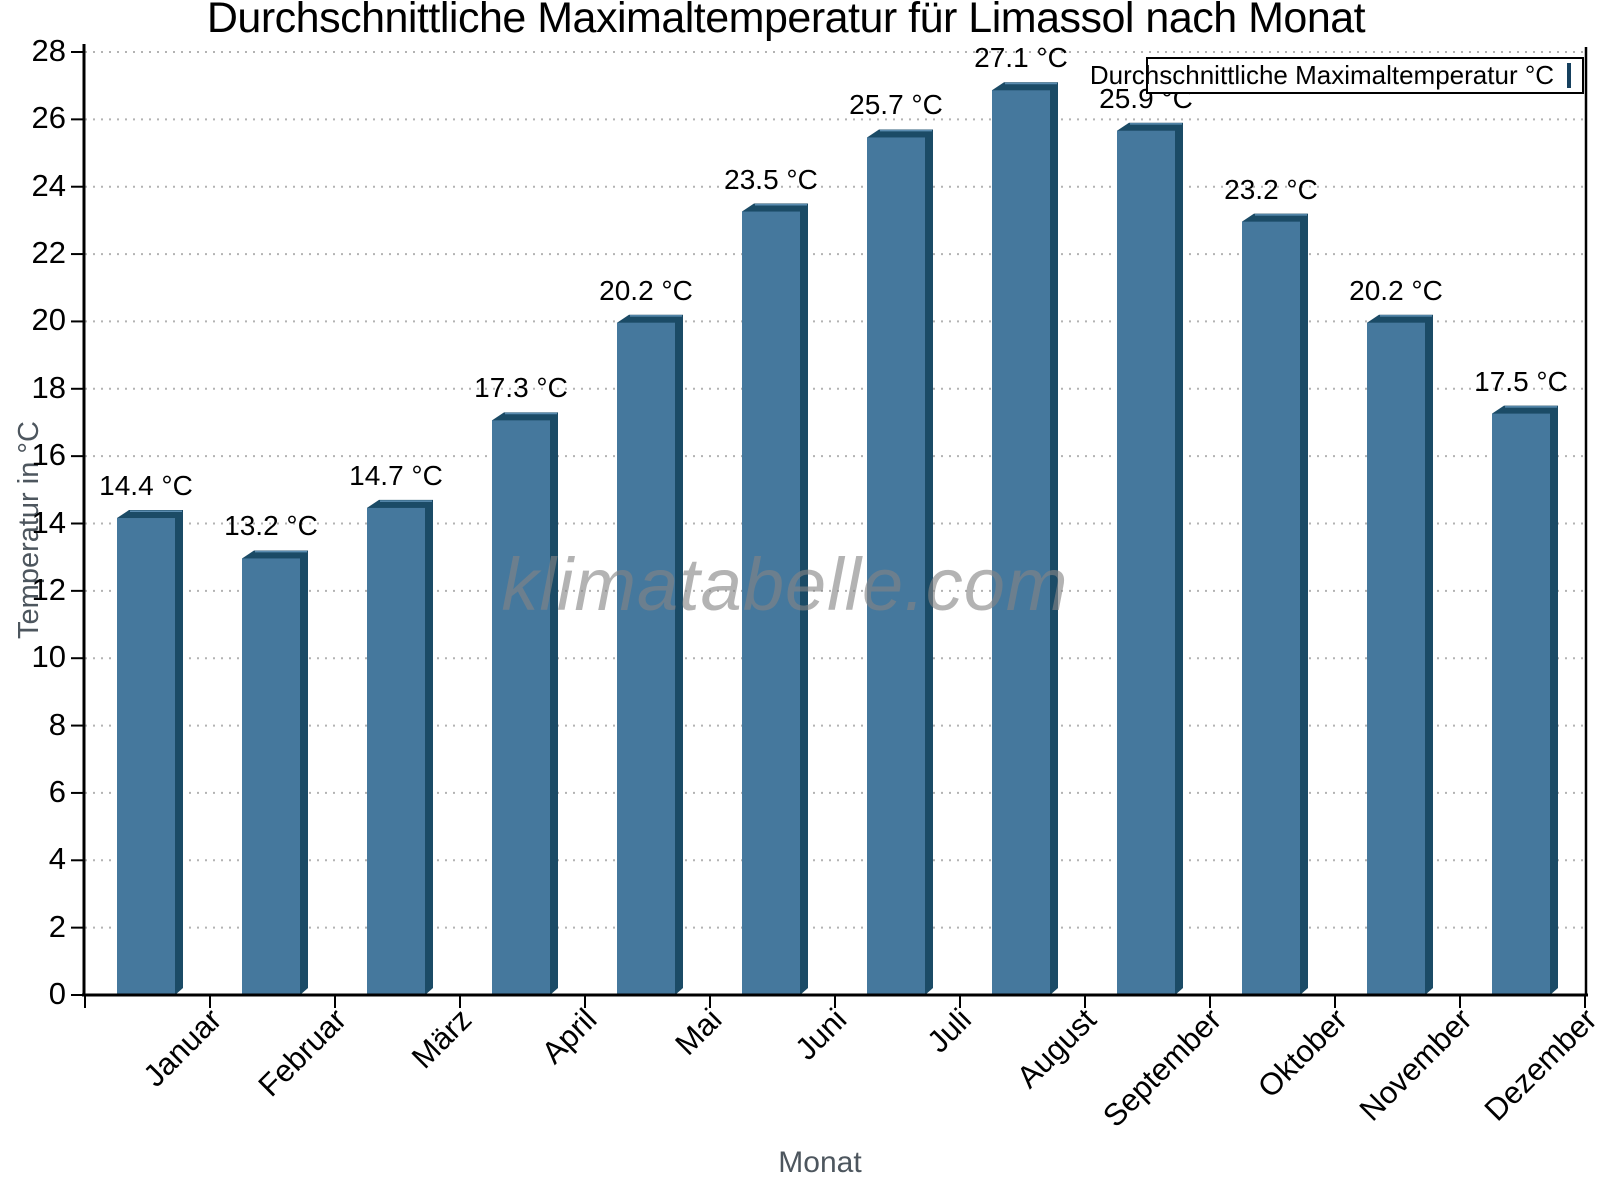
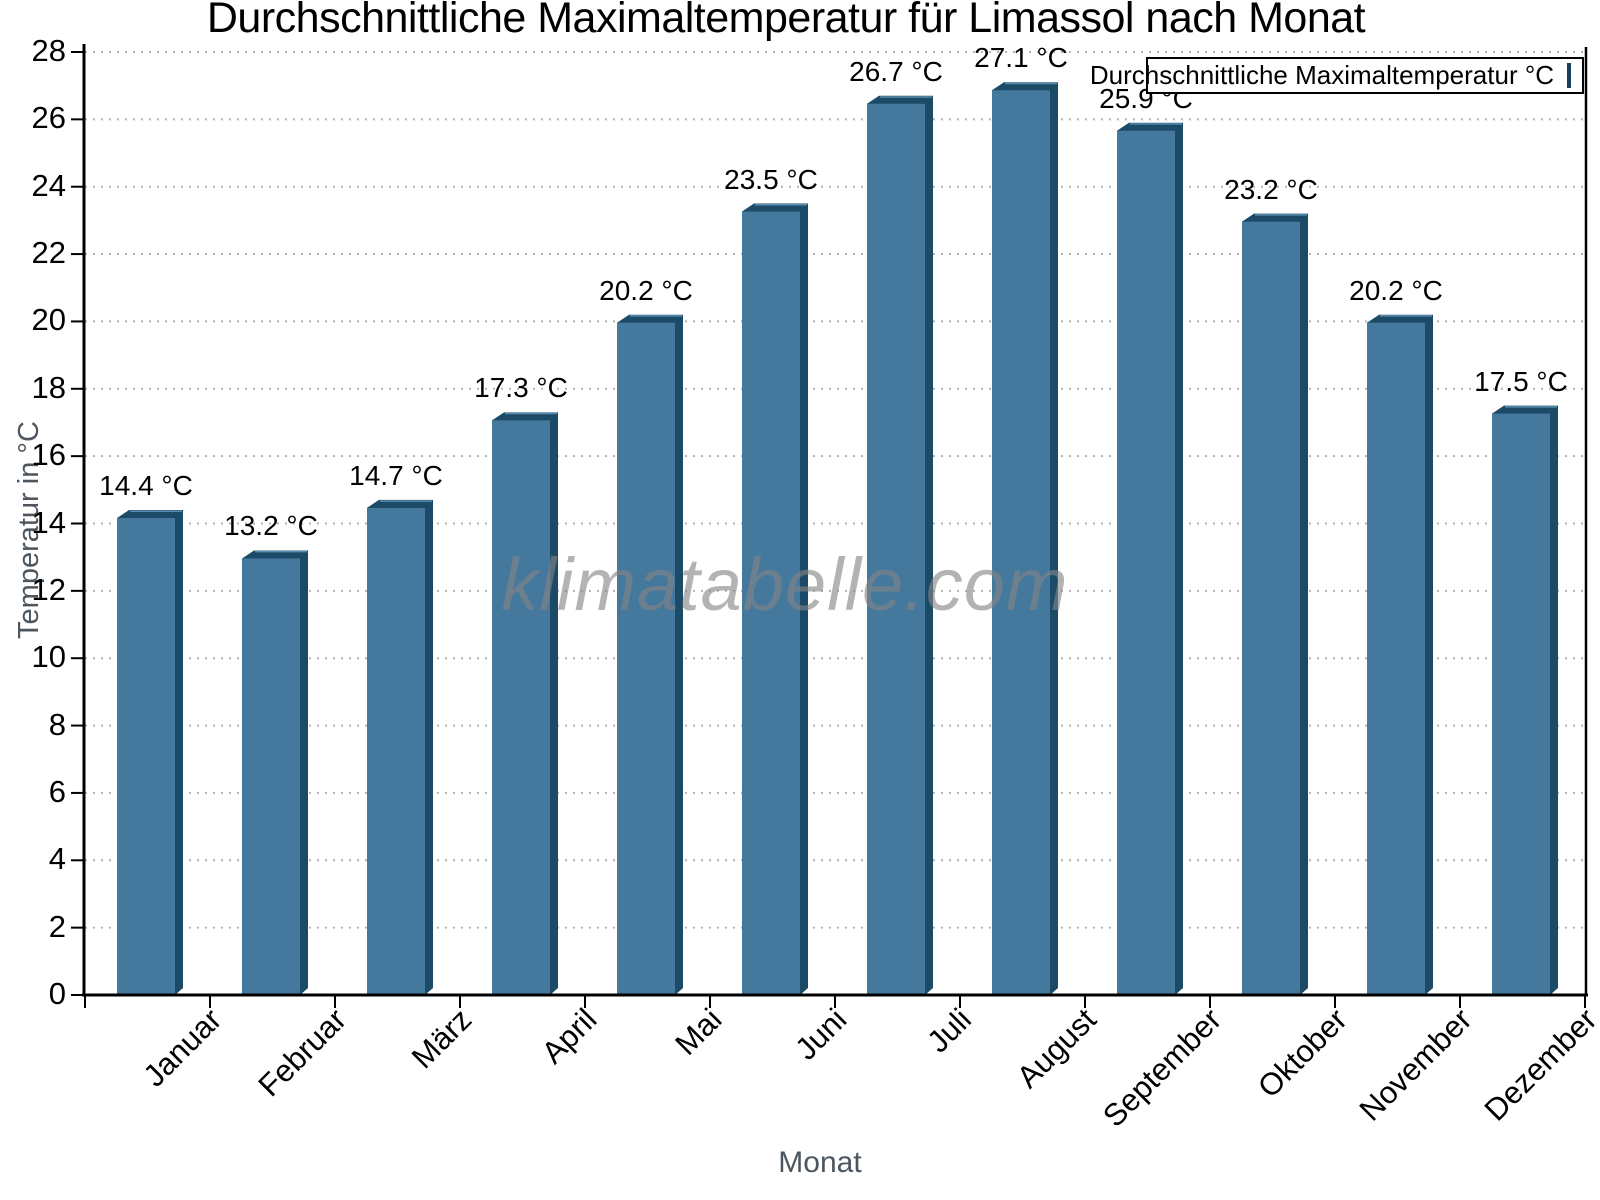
Juli: 25.7 -> 26.7
